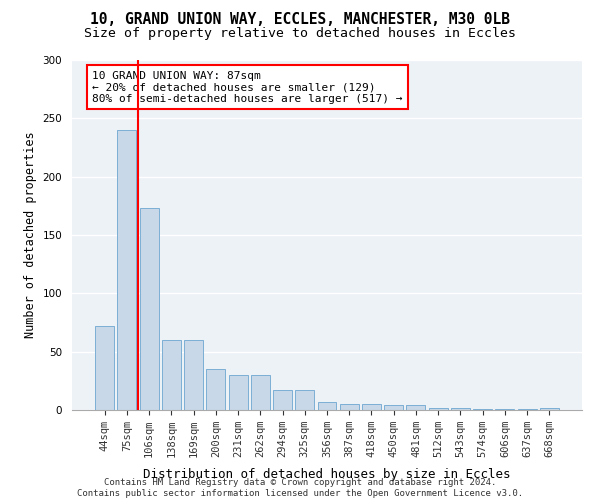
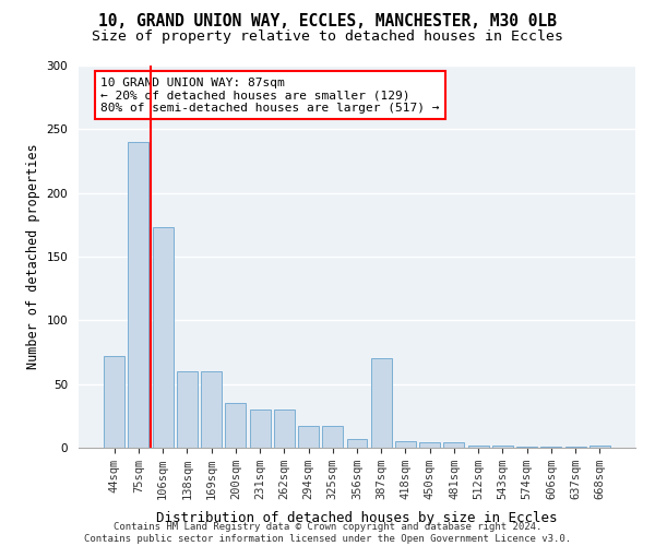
387sqm: 5 -> 70
